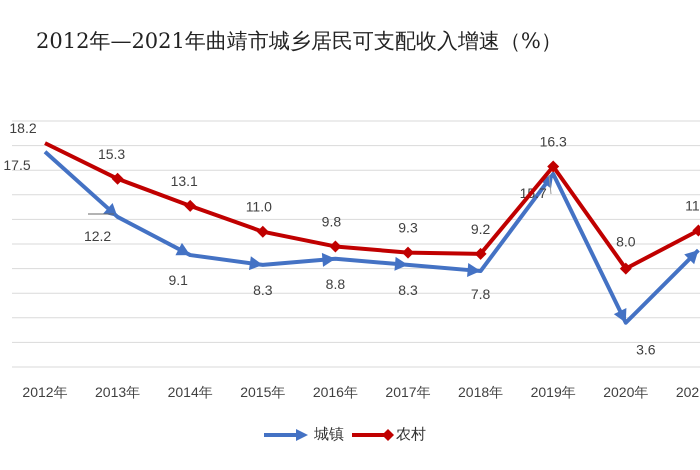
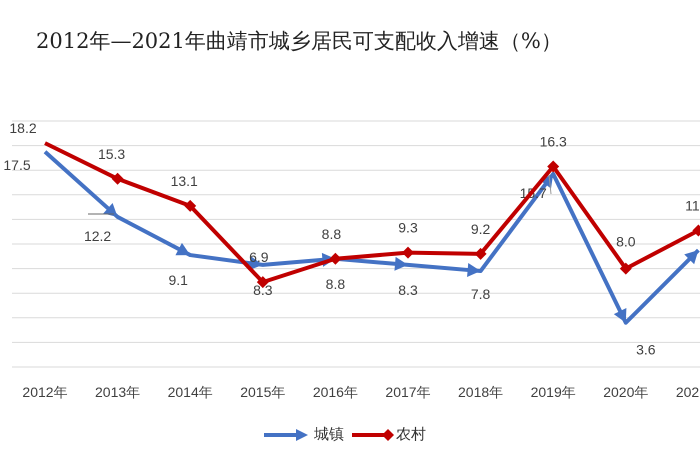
农村/2015年: 11.0 -> 6.9
农村/2016年: 9.8 -> 8.8
